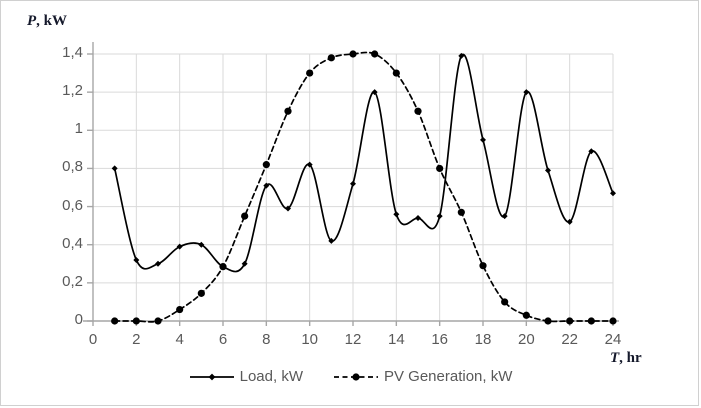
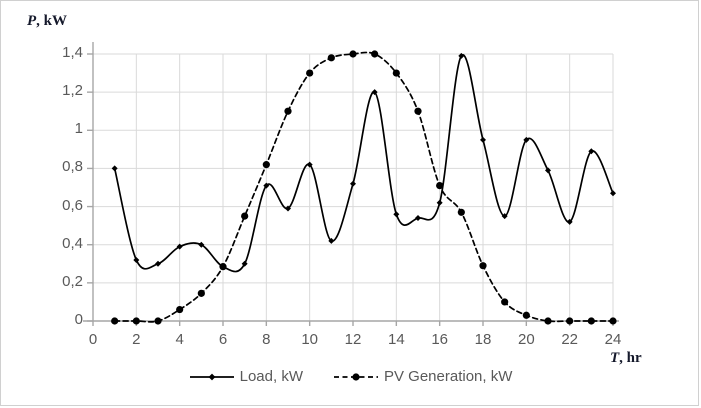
Load, kW/16: 0,55 -> 0,62
PV Generation, kW/16: 0,80 -> 0,71
Load, kW/20: 1,20 -> 0,95
